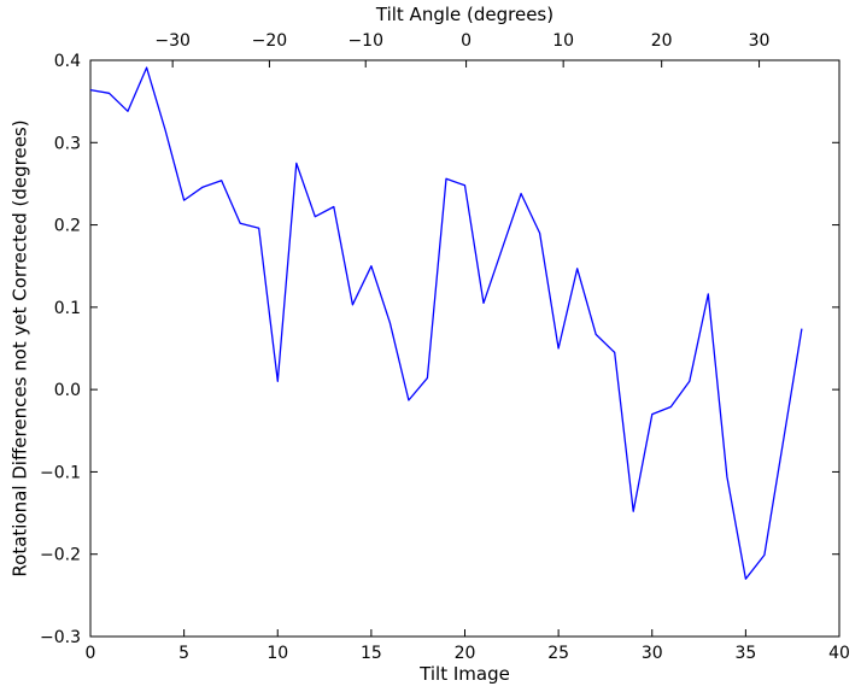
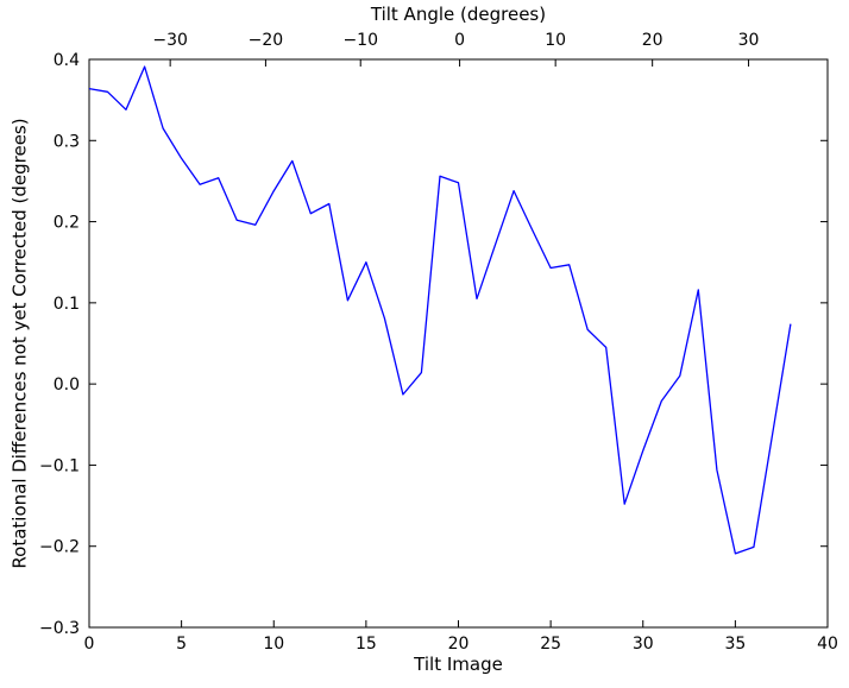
5: 0.23 -> 0.28
10: 0.01 -> 0.24
25: 0.05 -> 0.14
30: -0.03 -> -0.08
35: -0.23 -> -0.21
